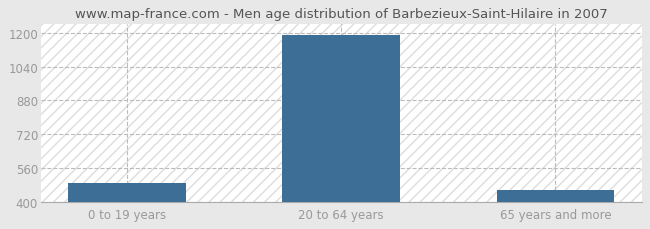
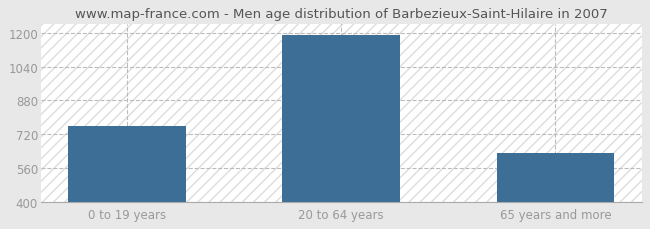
0 to 19 years: 490 -> 760
65 years and more: 455 -> 630
